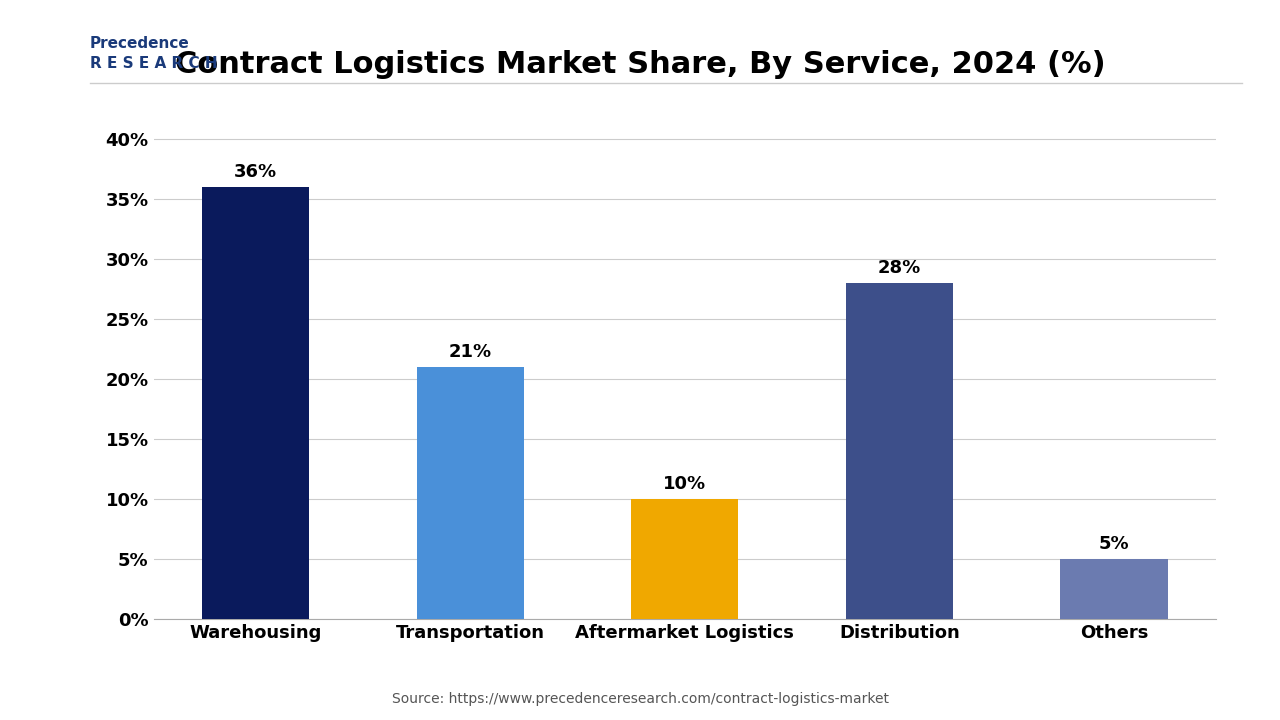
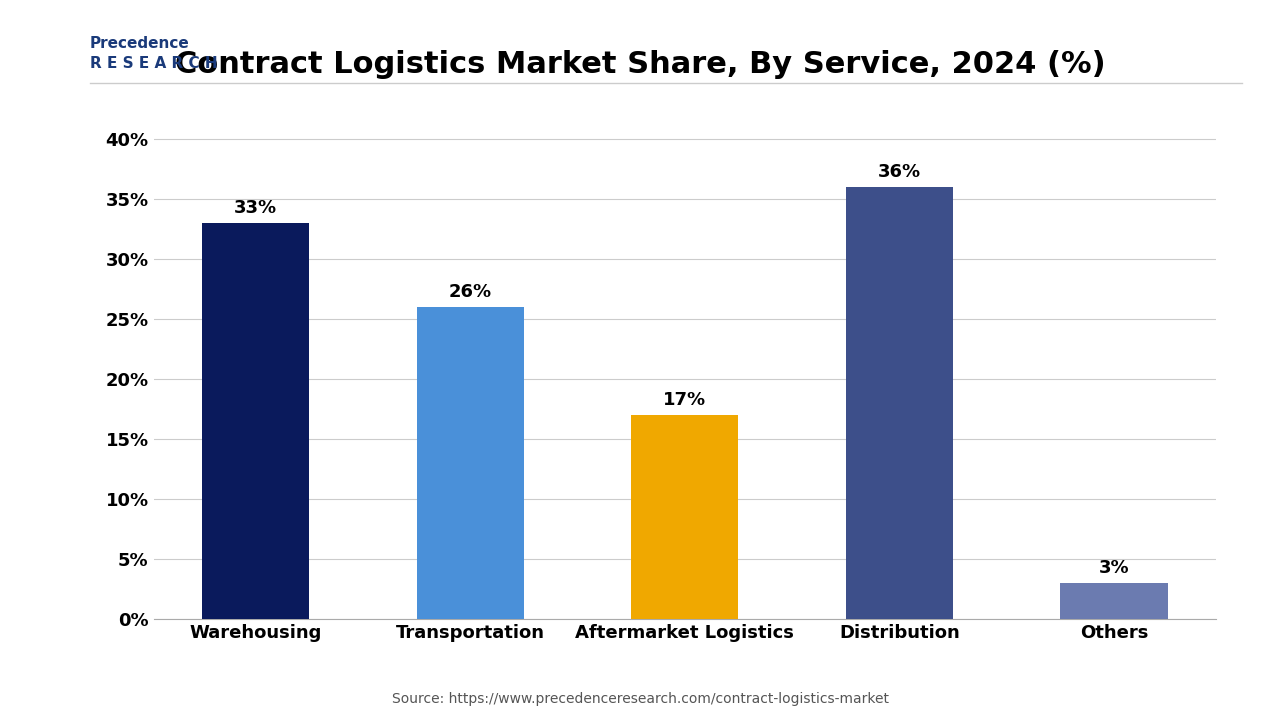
Warehousing: 36% -> 33%
Transportation: 21% -> 26%
Aftermarket Logistics: 10% -> 17%
Distribution: 28% -> 36%
Others: 5% -> 3%
